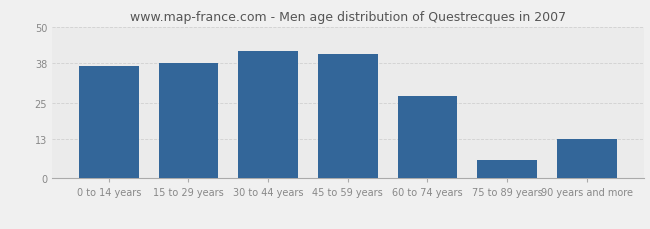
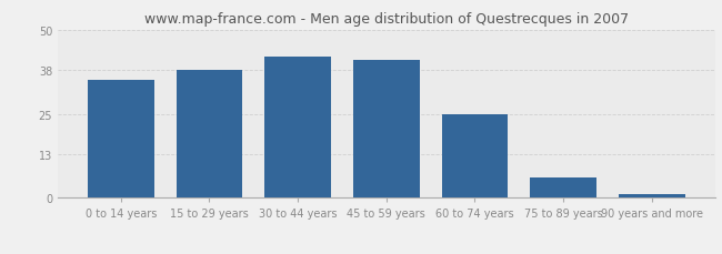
0 to 14 years: 37 -> 35
60 to 74 years: 27 -> 25
90 years and more: 13 -> 1
